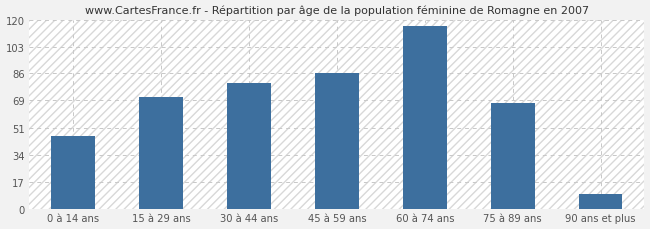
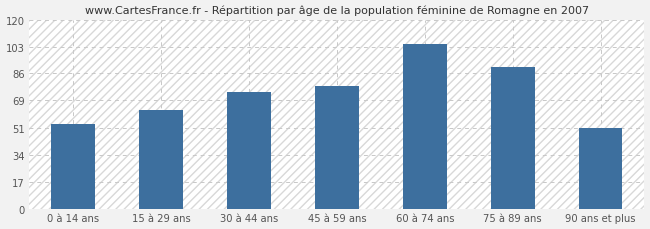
0 à 14 ans: 46 -> 54
15 à 29 ans: 71 -> 63
30 à 44 ans: 80 -> 74
45 à 59 ans: 86 -> 78
60 à 74 ans: 116 -> 105
75 à 89 ans: 67 -> 90
90 ans et plus: 9 -> 51
